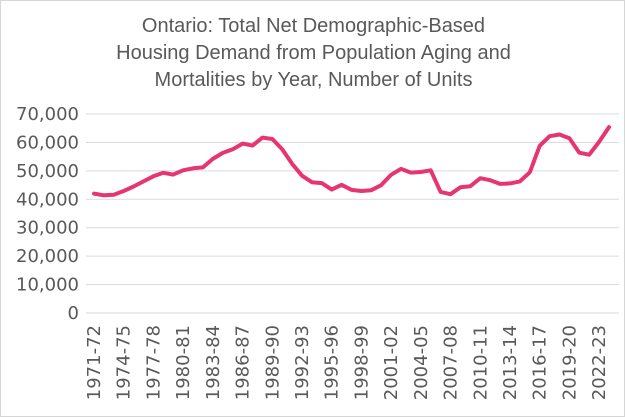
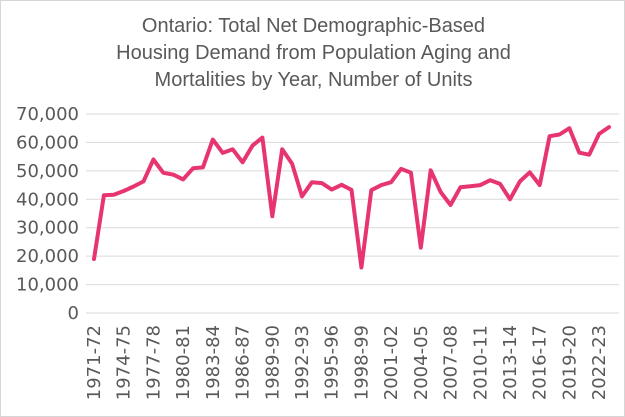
1971-72: 42000 -> 19000
1977-78: 48000 -> 54000
1980-81: 50000 -> 47000
1983-84: 54000 -> 61000
1986-87: 60000 -> 53000
1989-90: 61000 -> 34000
1992-93: 48000 -> 41000
1998-99: 43000 -> 16000
2001-02: 49000 -> 46000
2004-05: 50000 -> 23000
2007-08: 42000 -> 38000
2010-11: 47000 -> 45000
2013-14: 46000 -> 40000
2016-17: 59000 -> 45000
2019-20: 62000 -> 65000
2022-23: 60000 -> 63000
